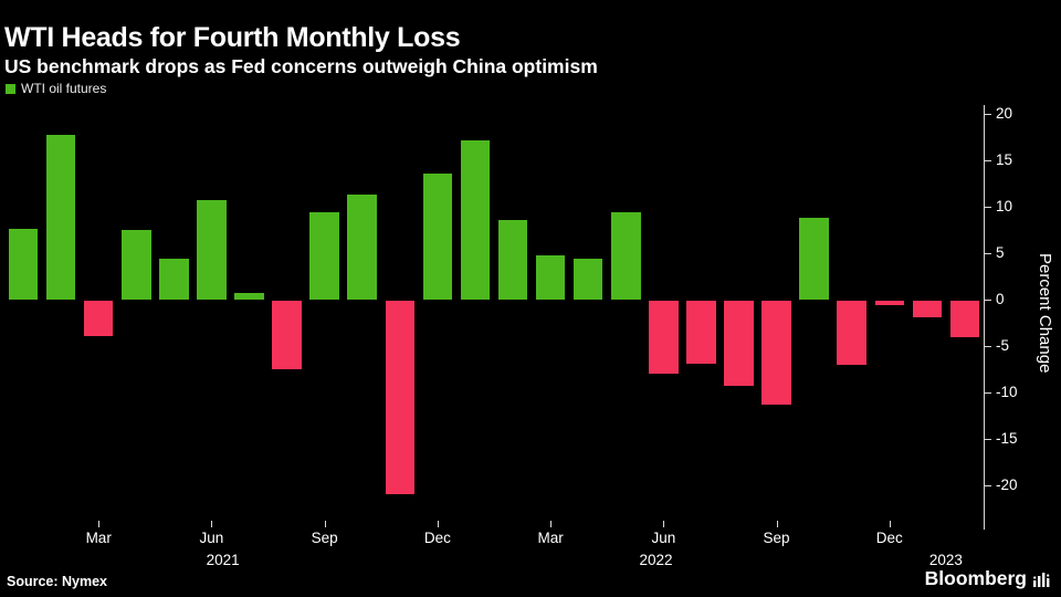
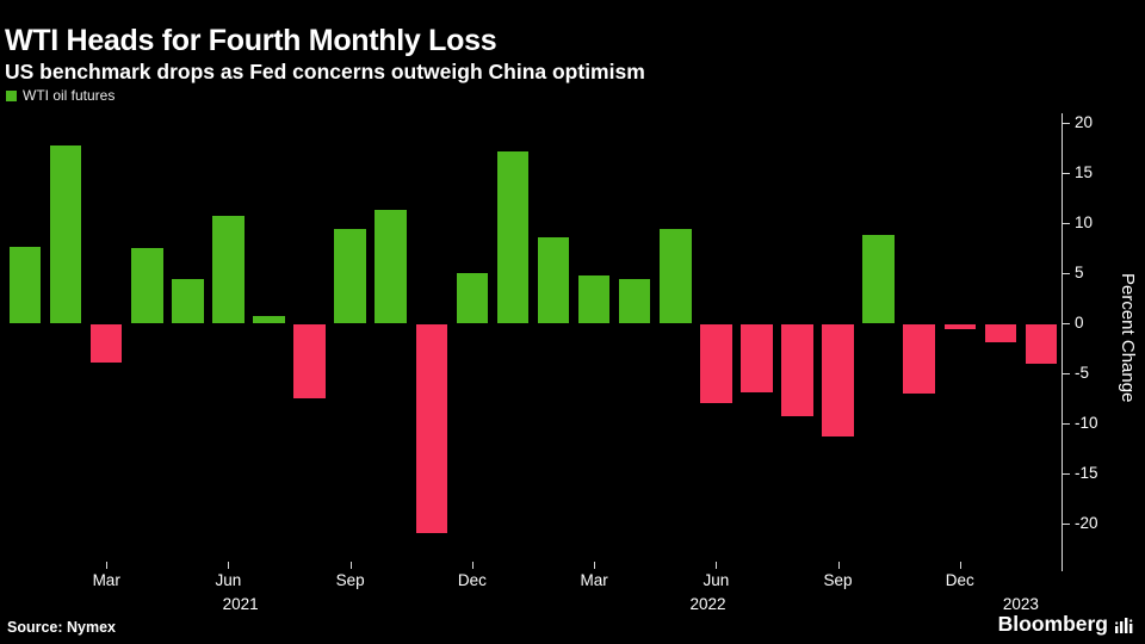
Dec 2021: 14 -> 5
